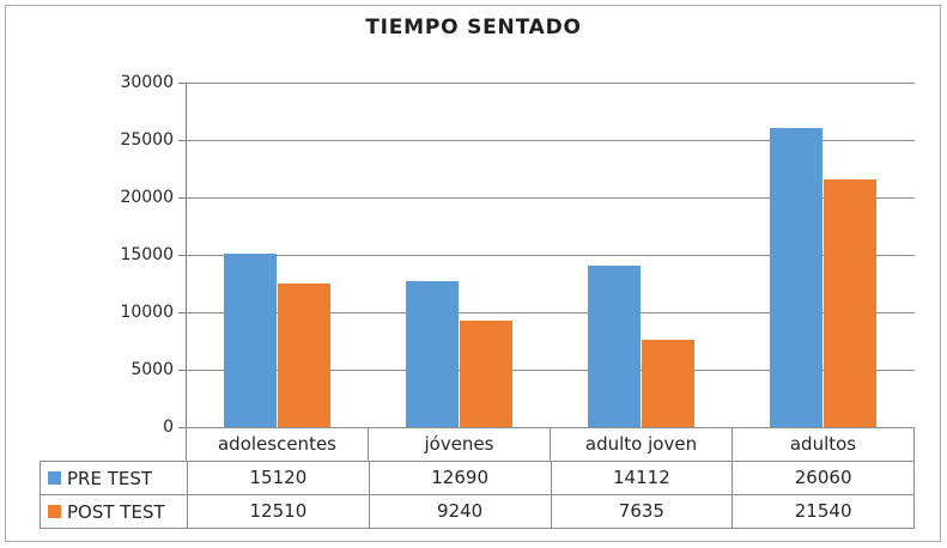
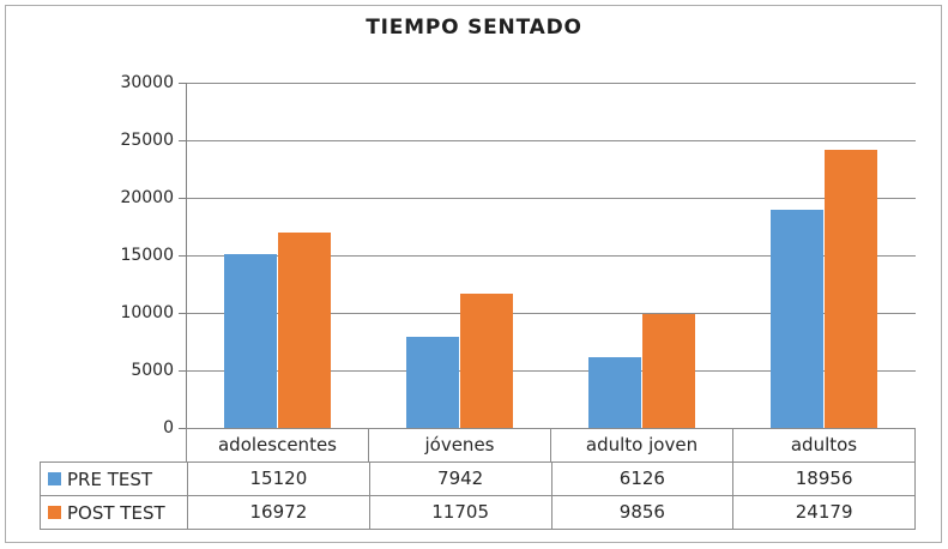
POST TEST/adolescentes: 12510 -> 16972
PRE TEST/jóvenes: 12690 -> 7942
POST TEST/jóvenes: 9240 -> 11705
PRE TEST/adulto joven: 14112 -> 6126
POST TEST/adulto joven: 7635 -> 9856
PRE TEST/adultos: 26060 -> 18956
POST TEST/adultos: 21540 -> 24179
